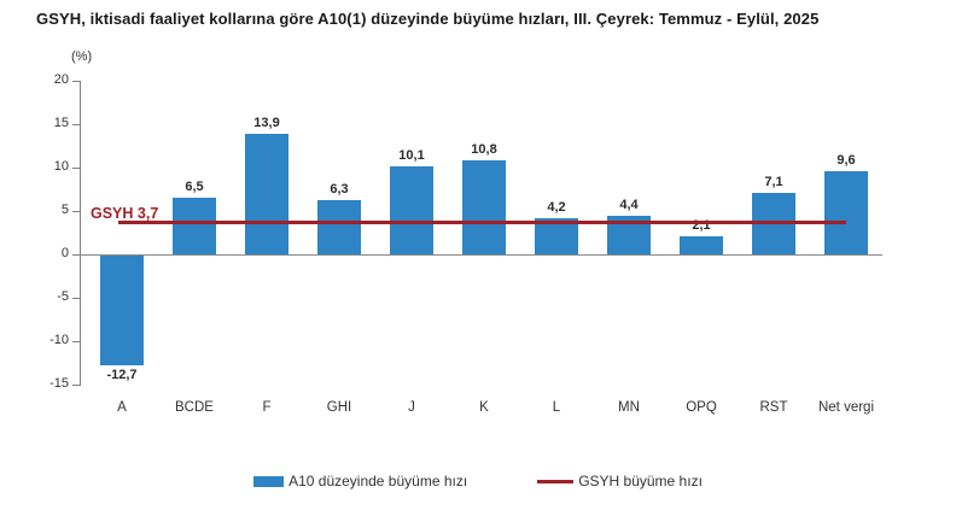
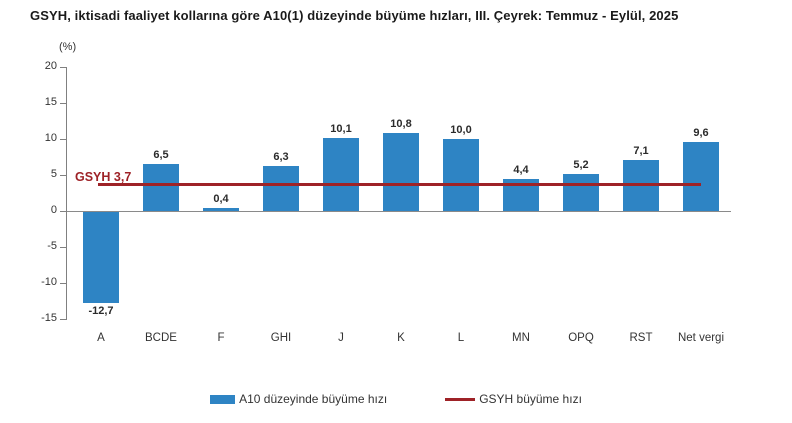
F: 13,9 -> 0,4
L: 4,2 -> 10,0
OPQ: 2,1 -> 5,2
